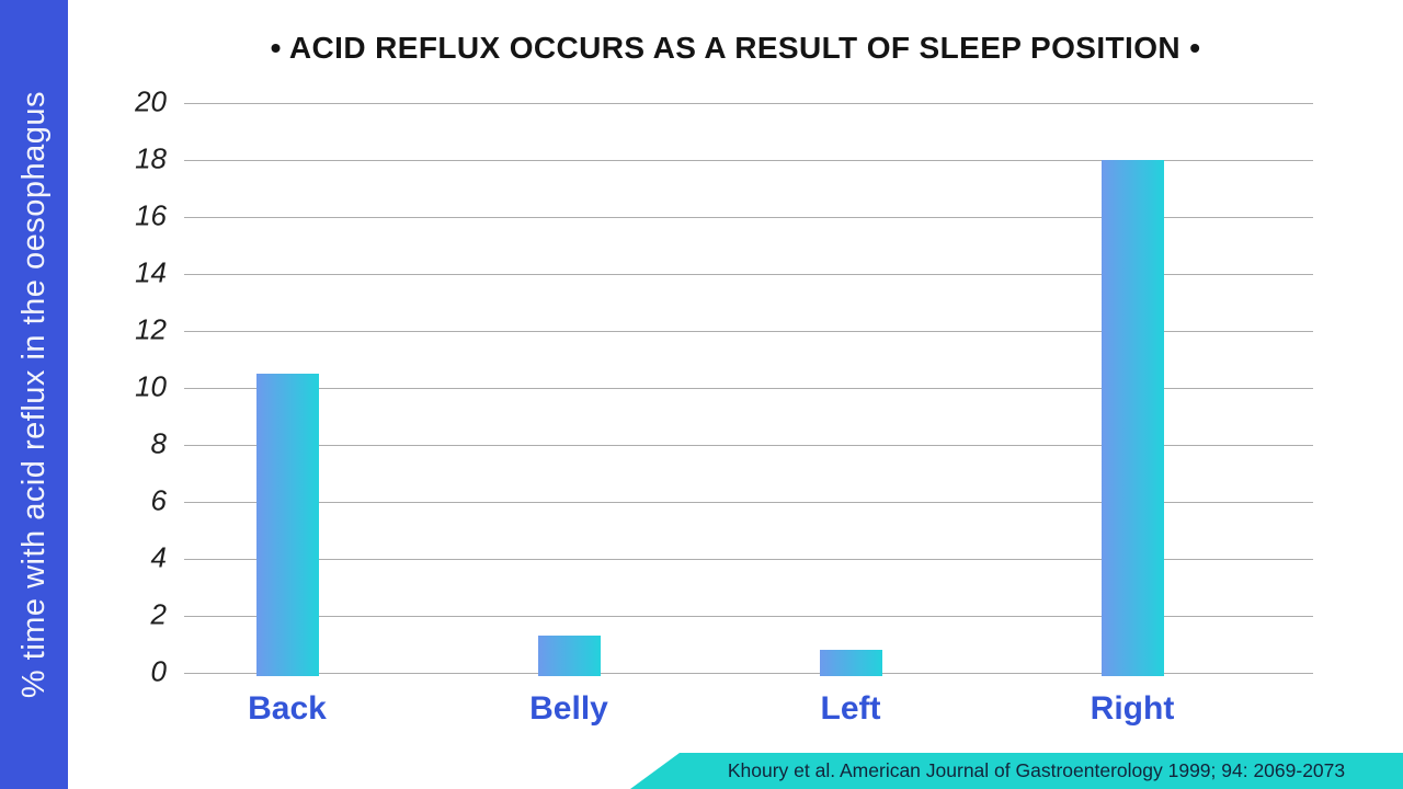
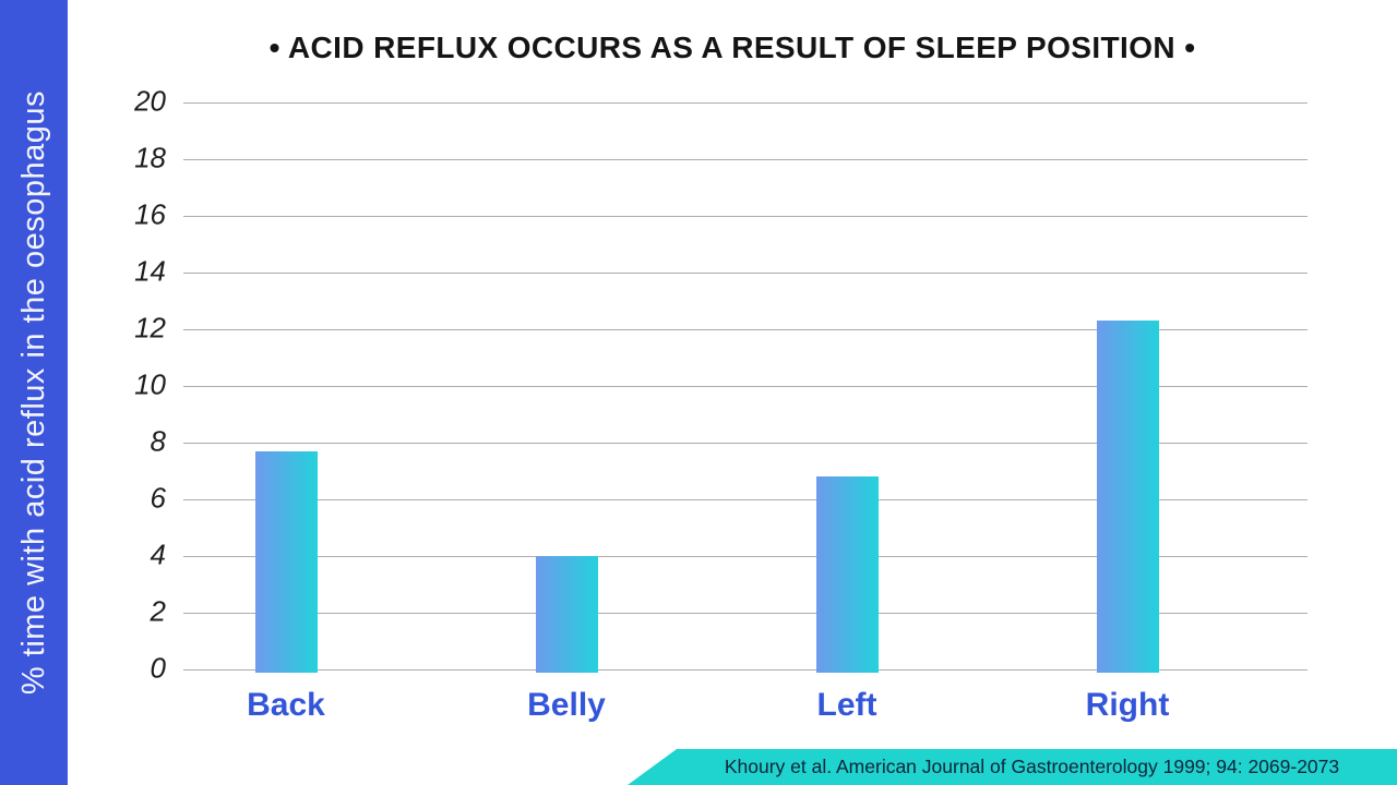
Back: 10.5 -> 7.7
Belly: 1.3 -> 4.0
Left: 0.8 -> 6.8
Right: 18.0 -> 12.3
